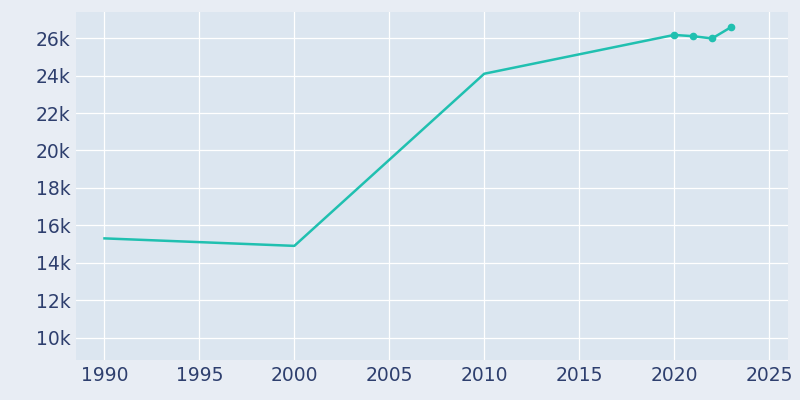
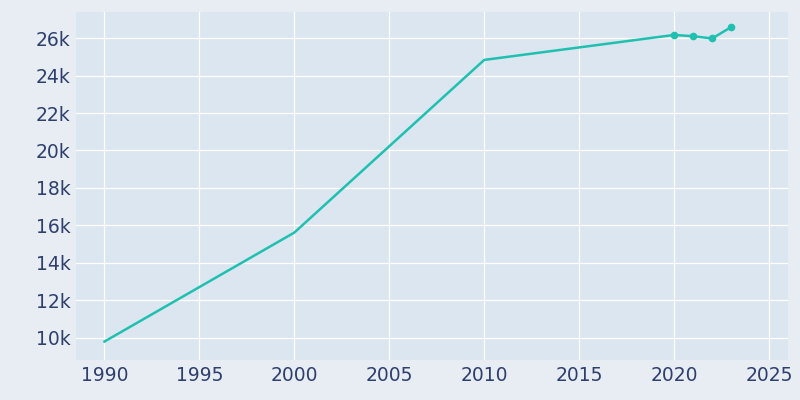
1990: 15.3k -> 9.8k
2000: 14.9k -> 15.6k
2010: 24.1k -> 24.8k
